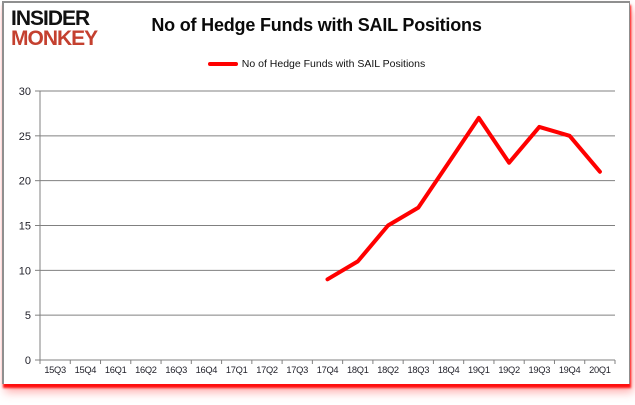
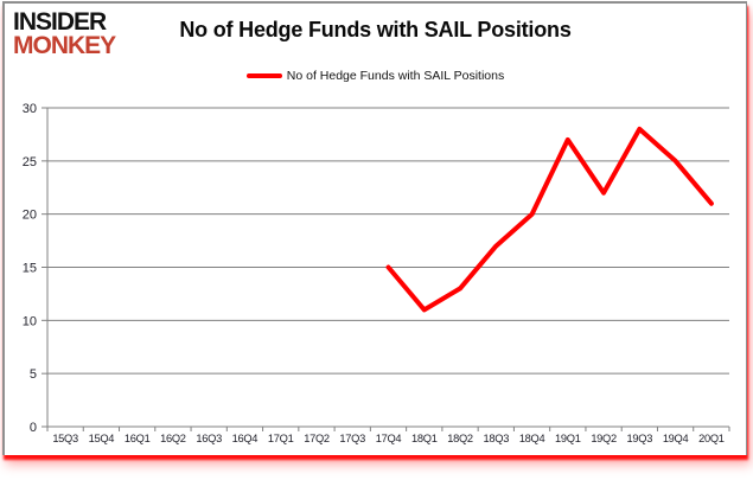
17Q4: 9 -> 15
18Q2: 15 -> 13
18Q4: 22 -> 20
19Q3: 26 -> 28
